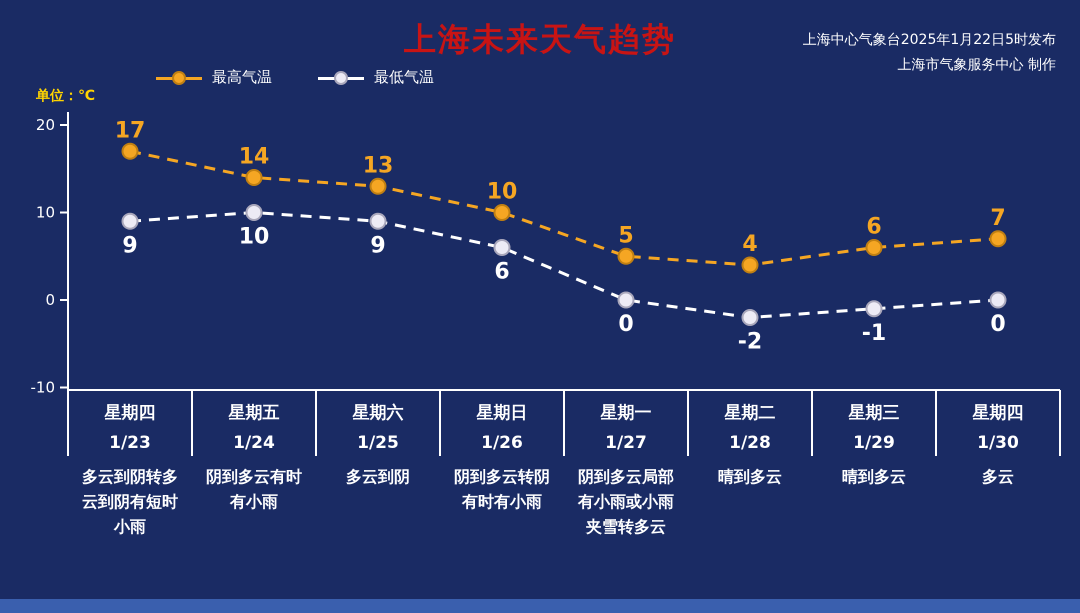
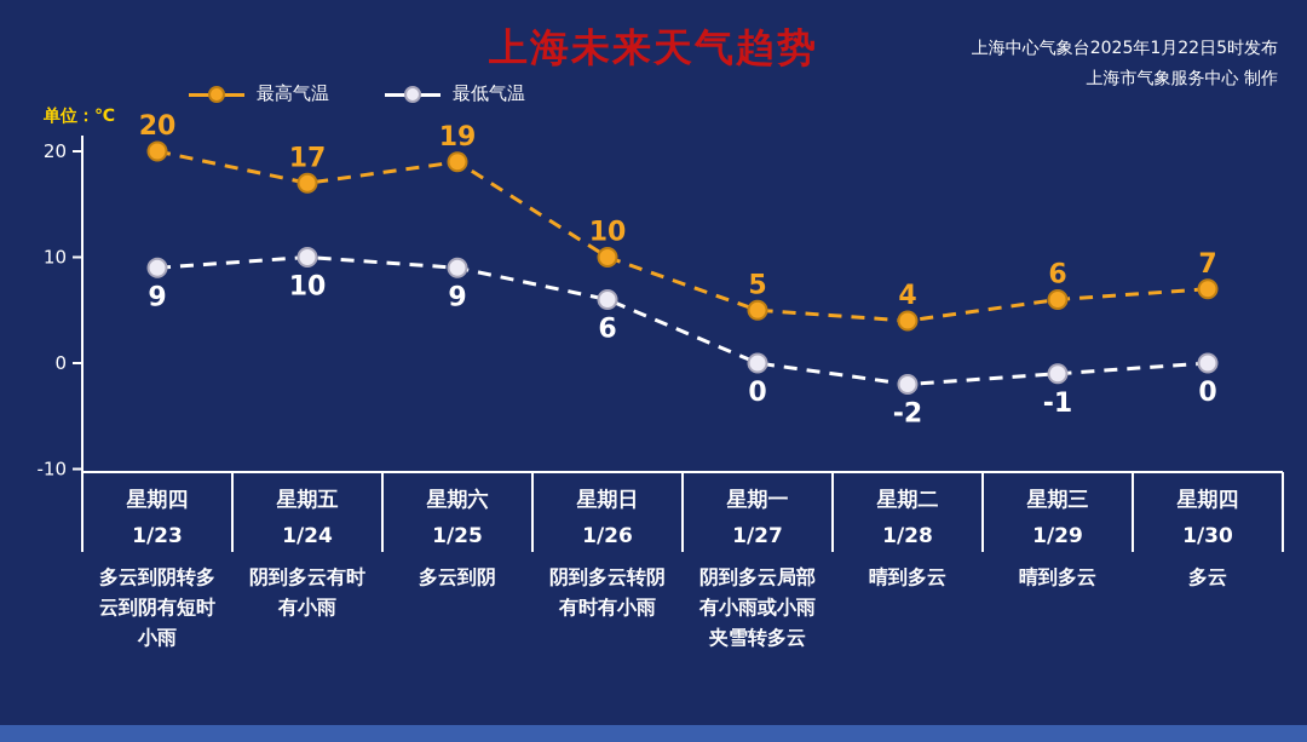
最高气温/1/23: 17 -> 20
最高气温/1/24: 14 -> 17
最高气温/1/25: 13 -> 19
